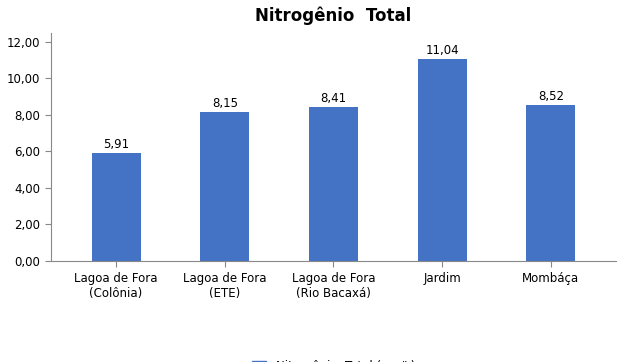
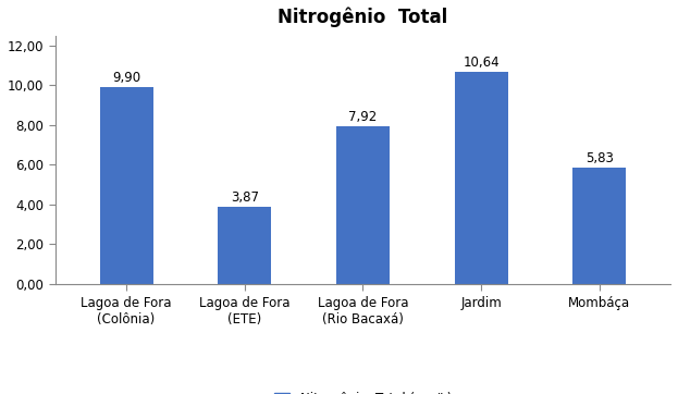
Lagoa de Fora (Colônia): 5,91 -> 9,90
Lagoa de Fora (ETE): 8,15 -> 3,87
Lagoa de Fora (Rio Bacaxá): 8,41 -> 7,92
Jardim: 11,04 -> 10,64
Mombáça: 8,52 -> 5,83
